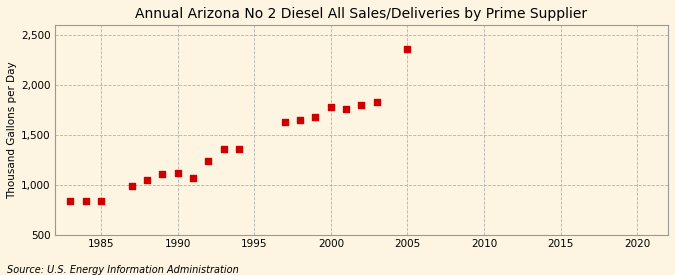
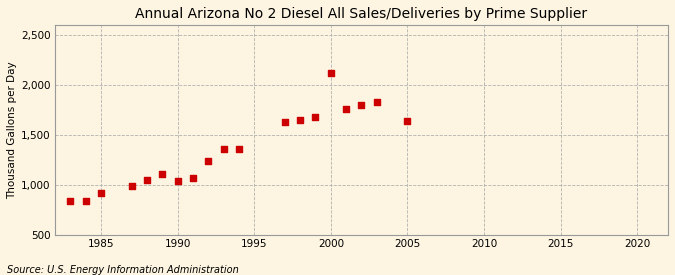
1985: 840 -> 920
1990: 1,120 -> 1,040
2000: 1,780 -> 2,120
2005: 2,360 -> 1,640
